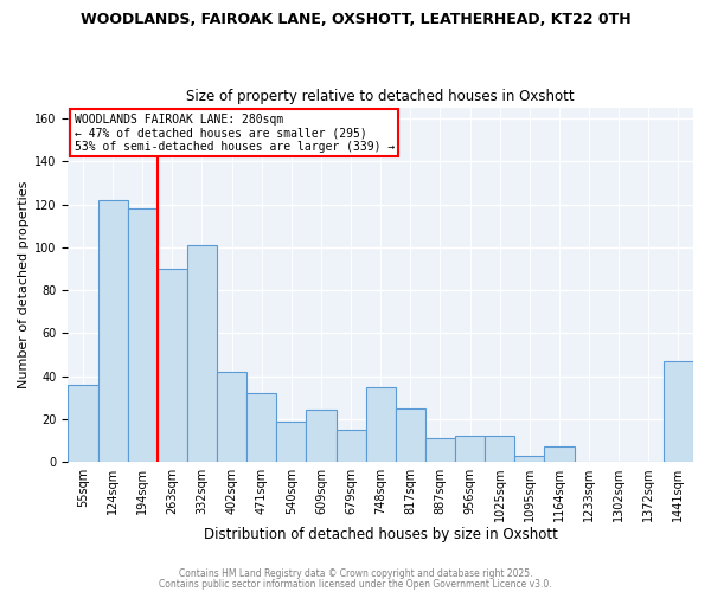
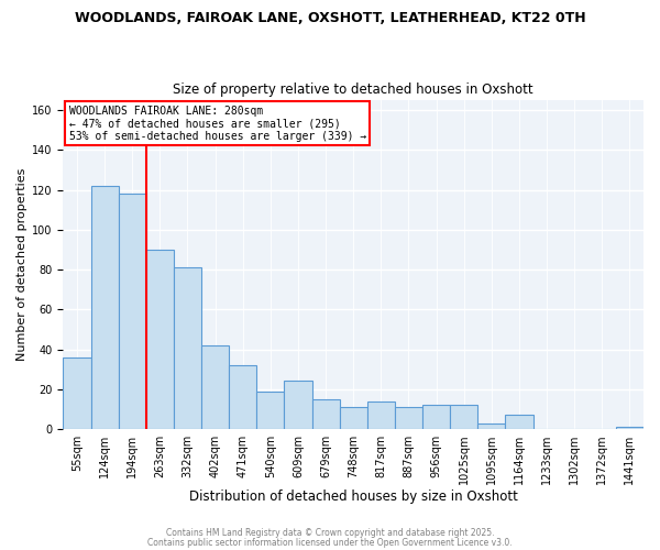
332sqm: 101 -> 81
748sqm: 35 -> 11
817sqm: 25 -> 14
1441sqm: 47 -> 1
